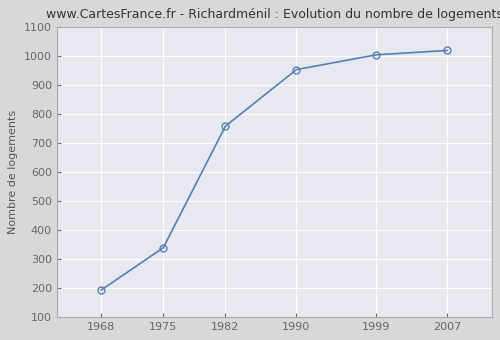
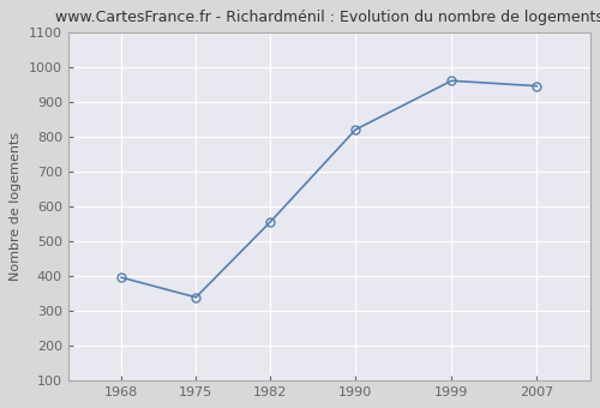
1968: 192 -> 395
1982: 757 -> 555
1990: 952 -> 820
1999: 1003 -> 960
2007: 1018 -> 945
